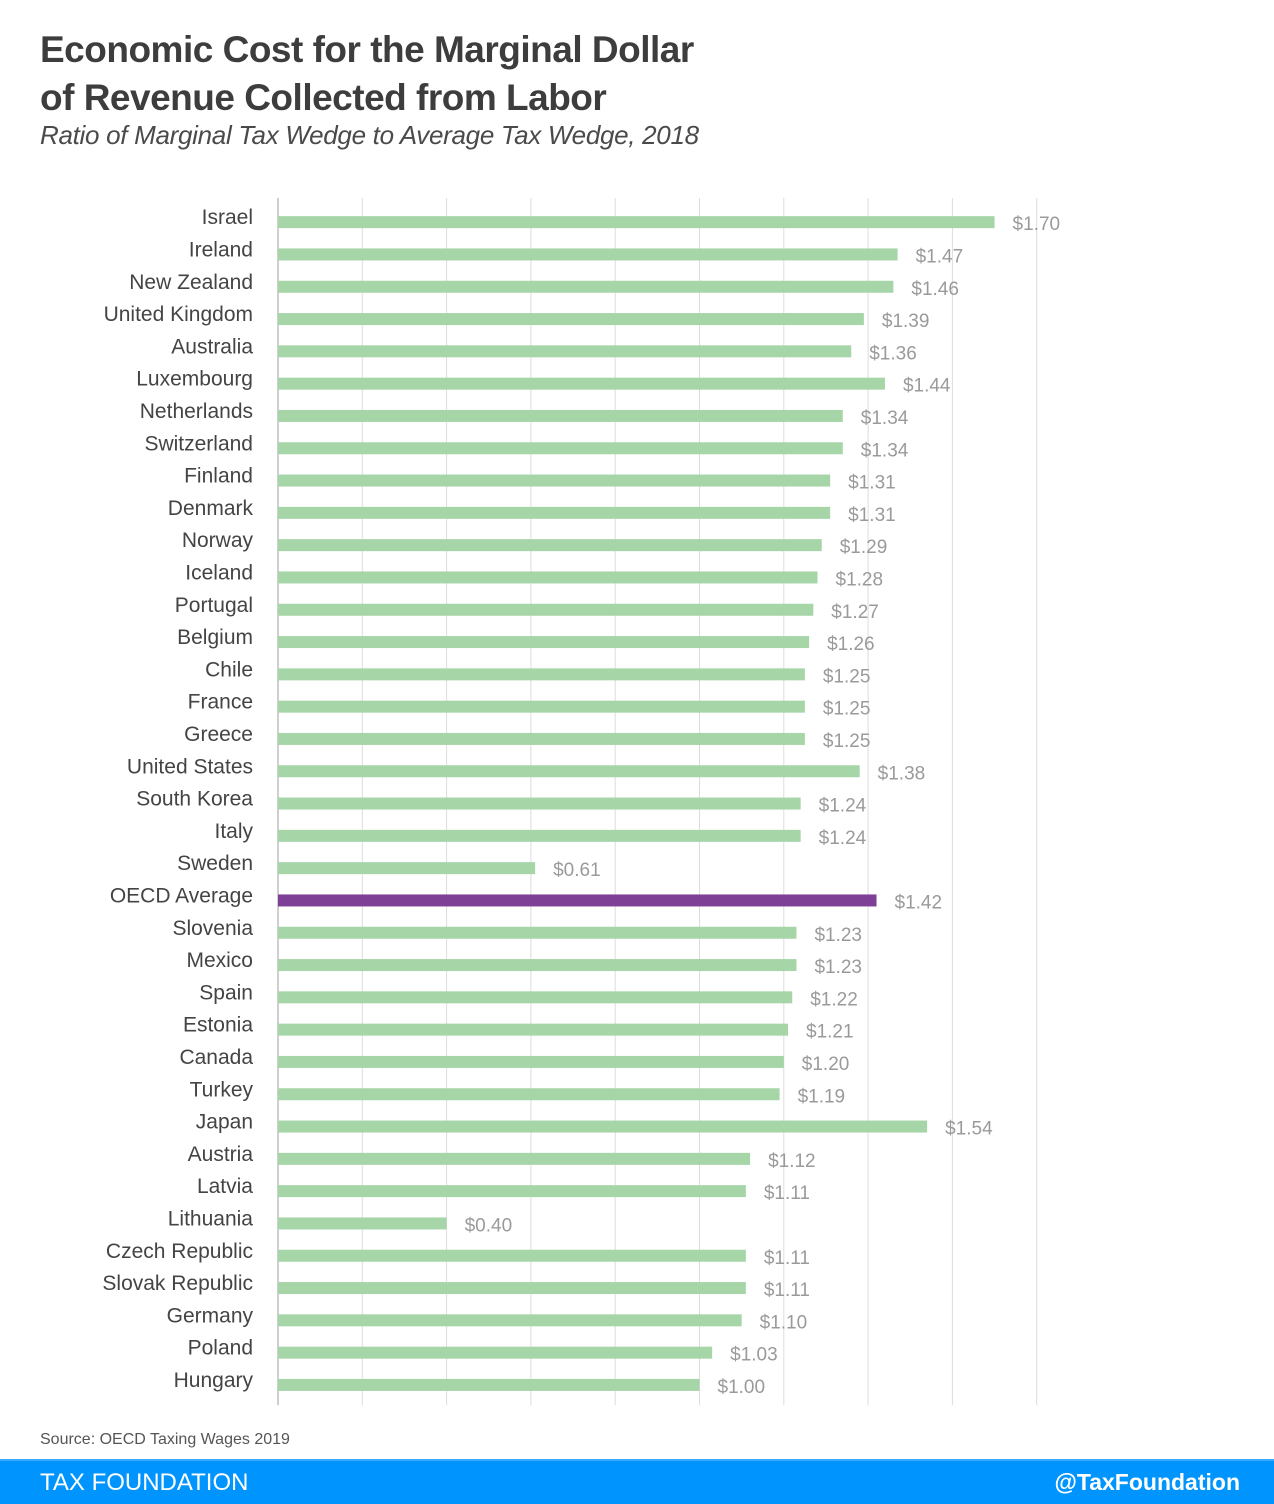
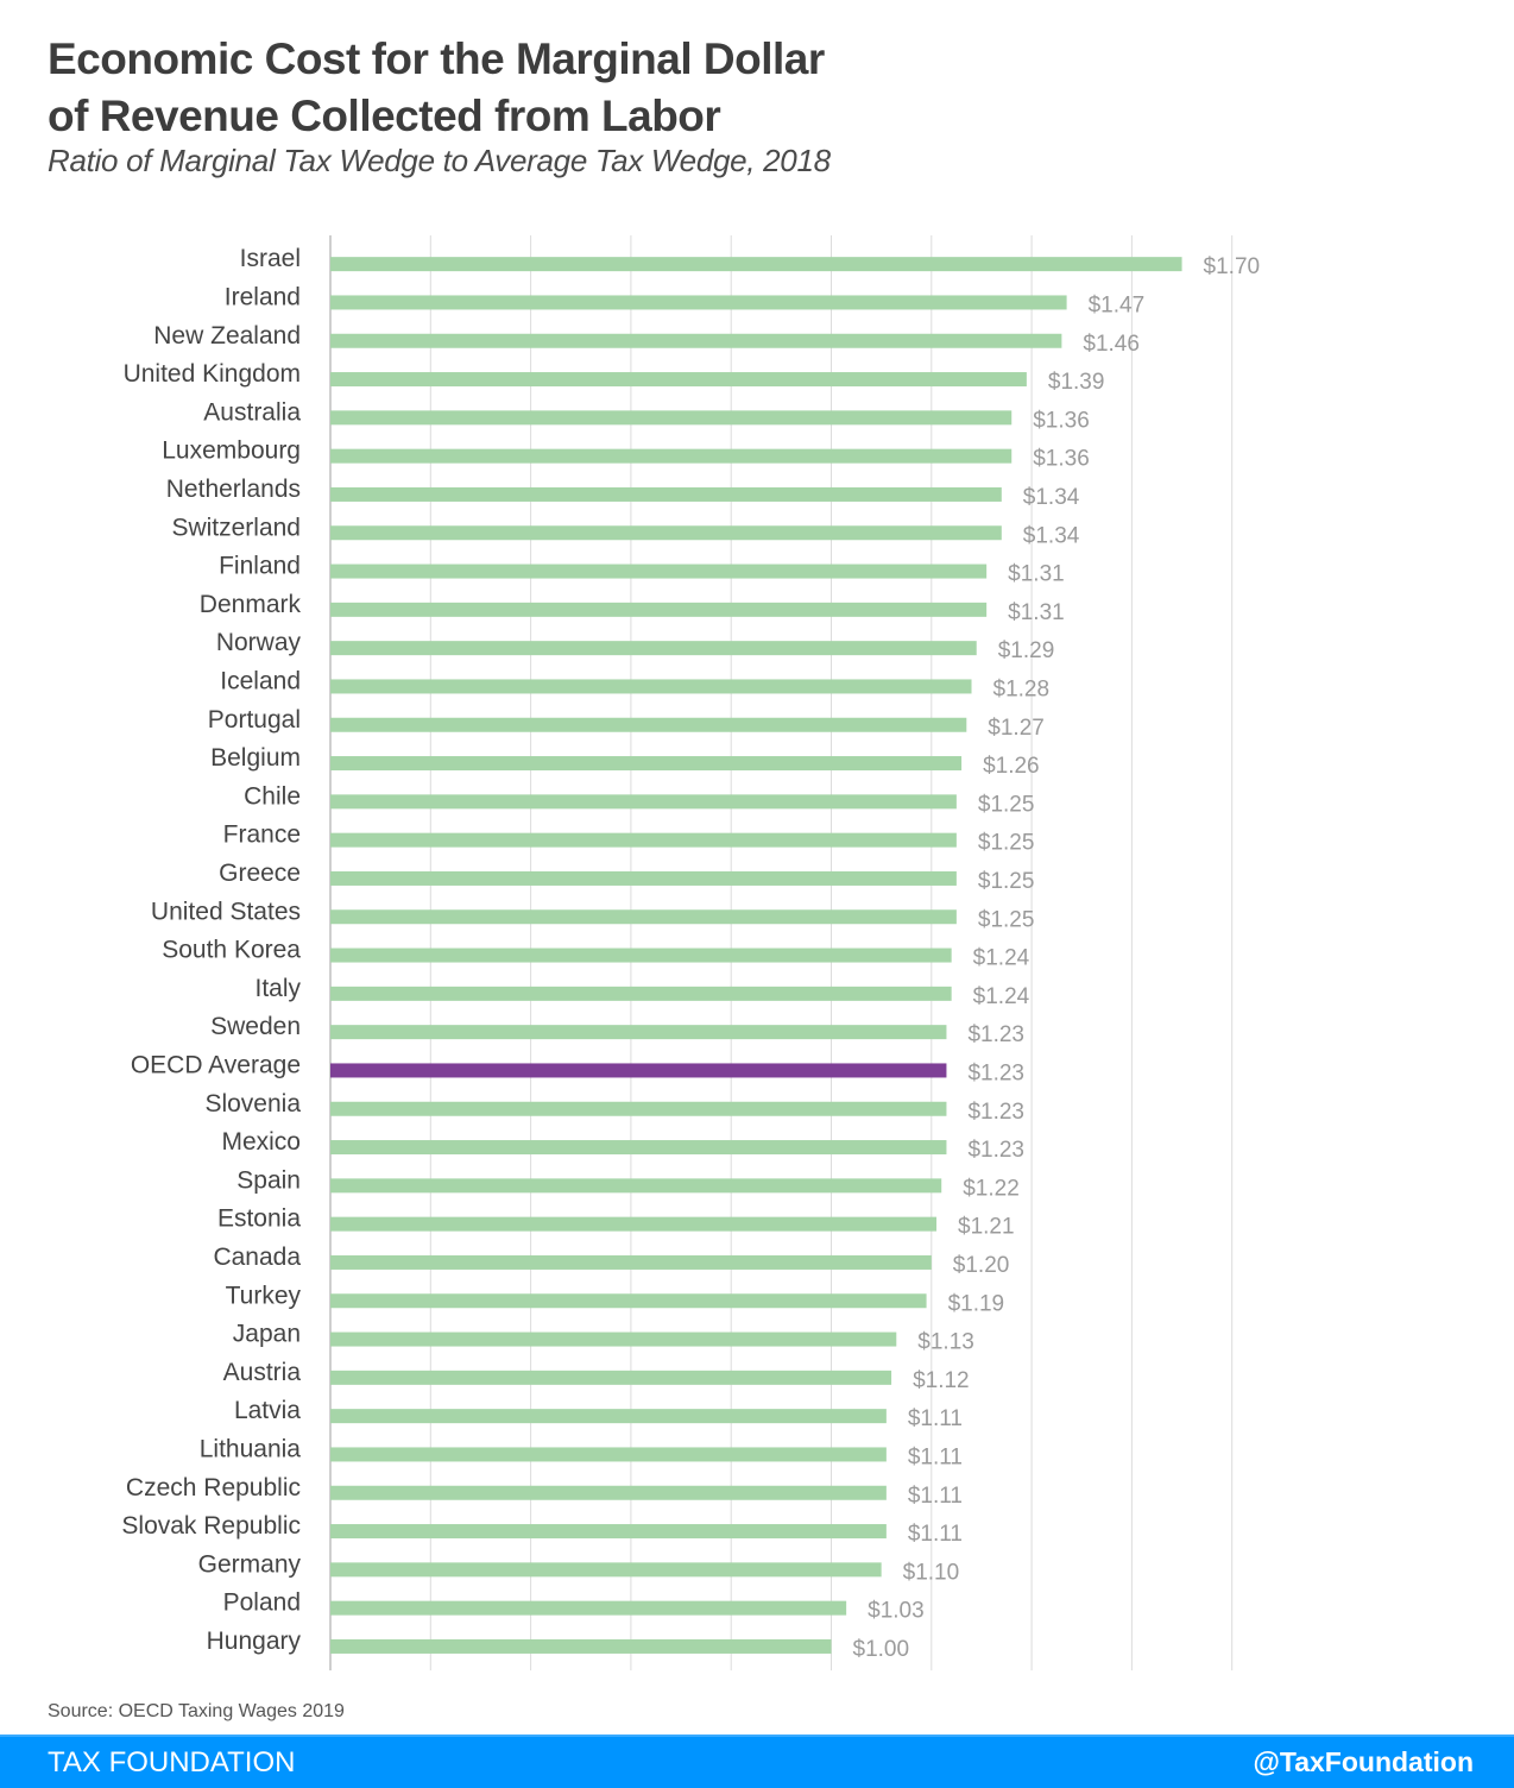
Luxembourg: $1.44 -> $1.36
United States: $1.38 -> $1.25
Sweden: $0.61 -> $1.23
OECD Average: $1.42 -> $1.23
Japan: $1.54 -> $1.13
Lithuania: $0.40 -> $1.11
